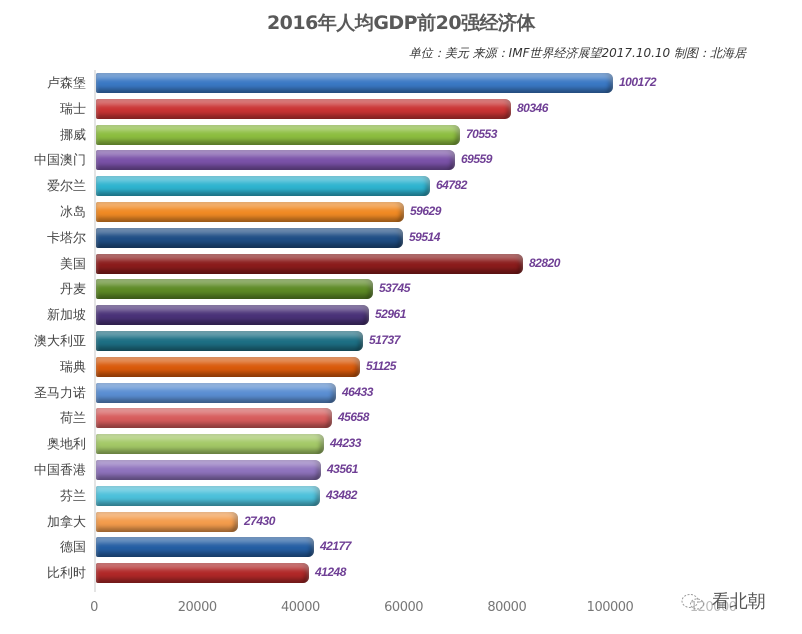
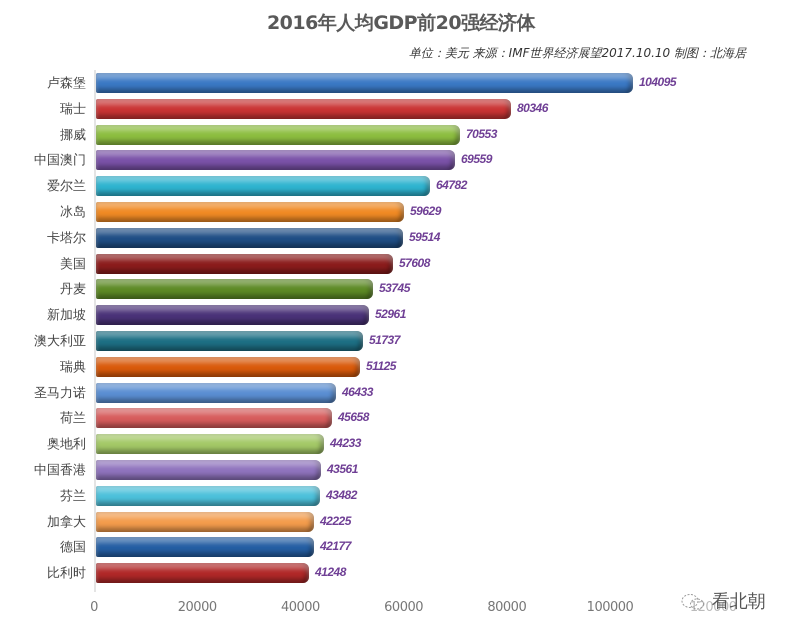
卢森堡: 100172 -> 104095
美国: 82820 -> 57608
加拿大: 27430 -> 42225
